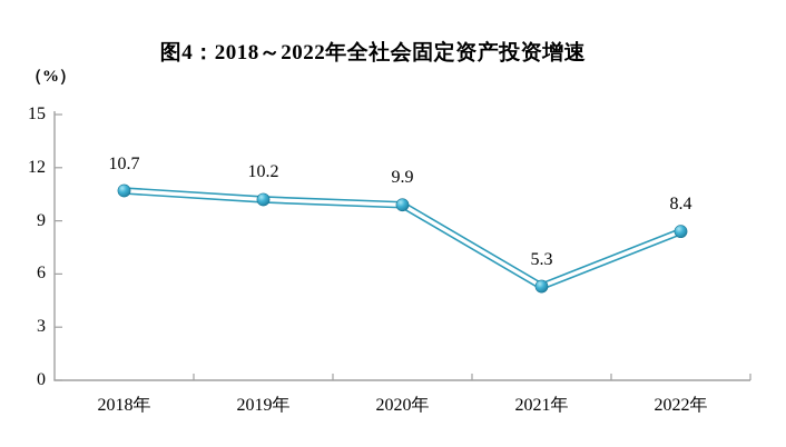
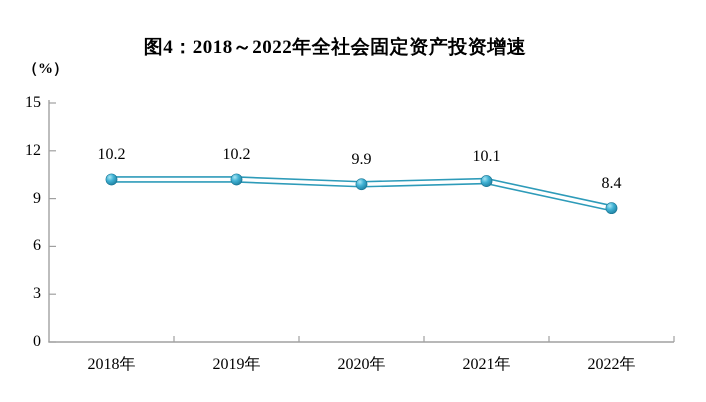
2018年: 10.7 -> 10.2
2021年: 5.3 -> 10.1
